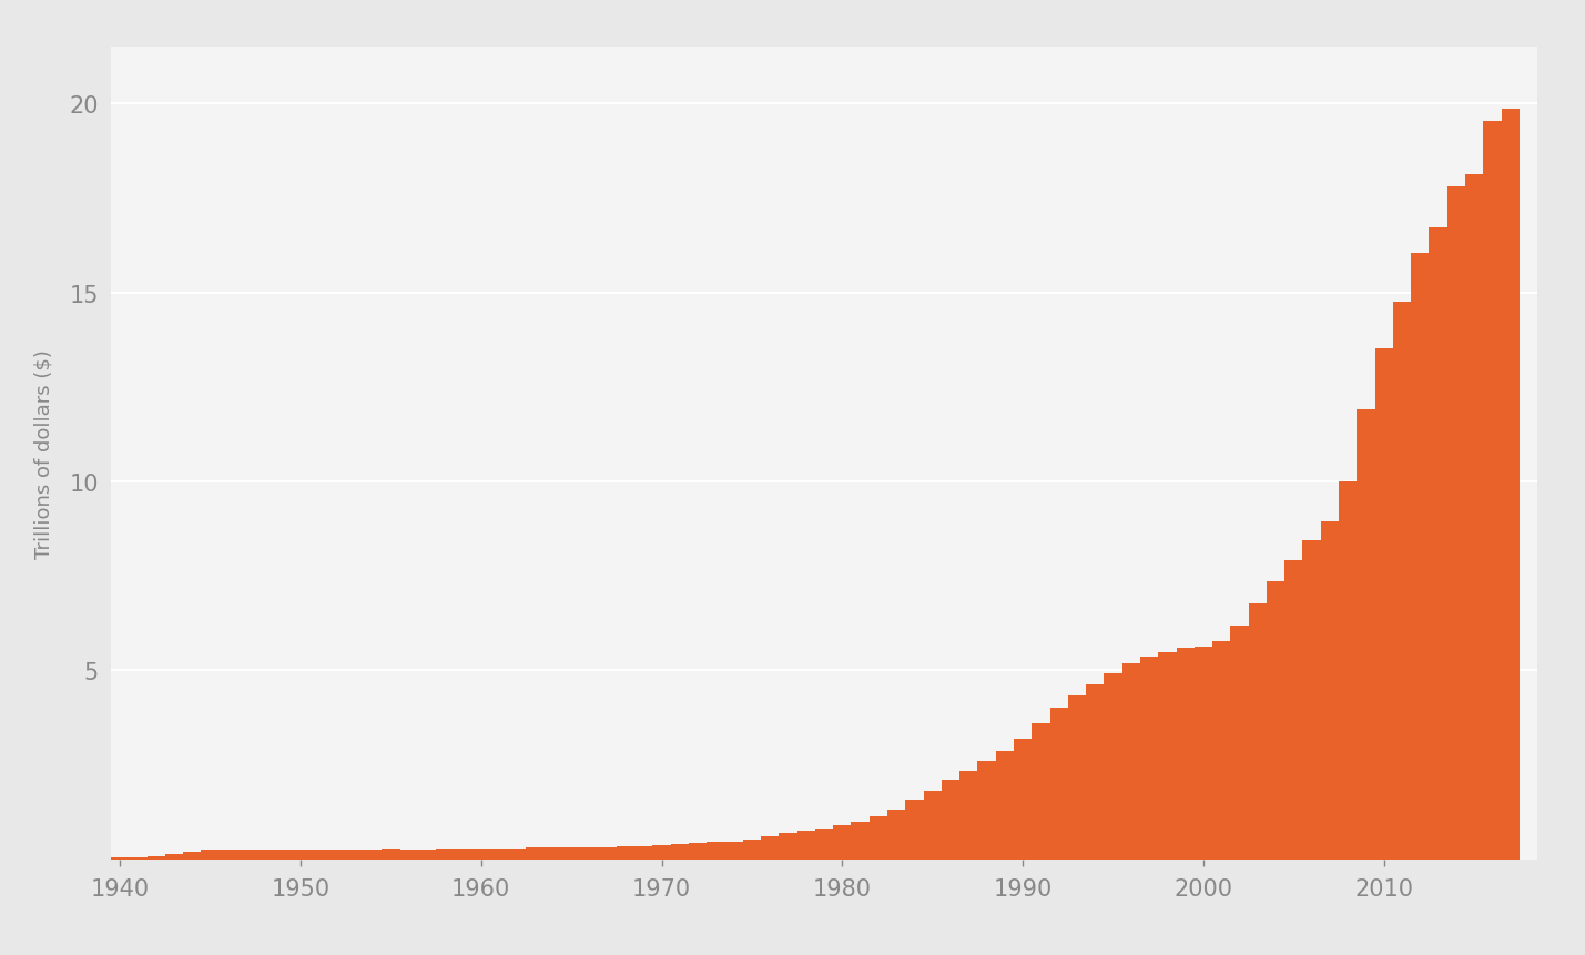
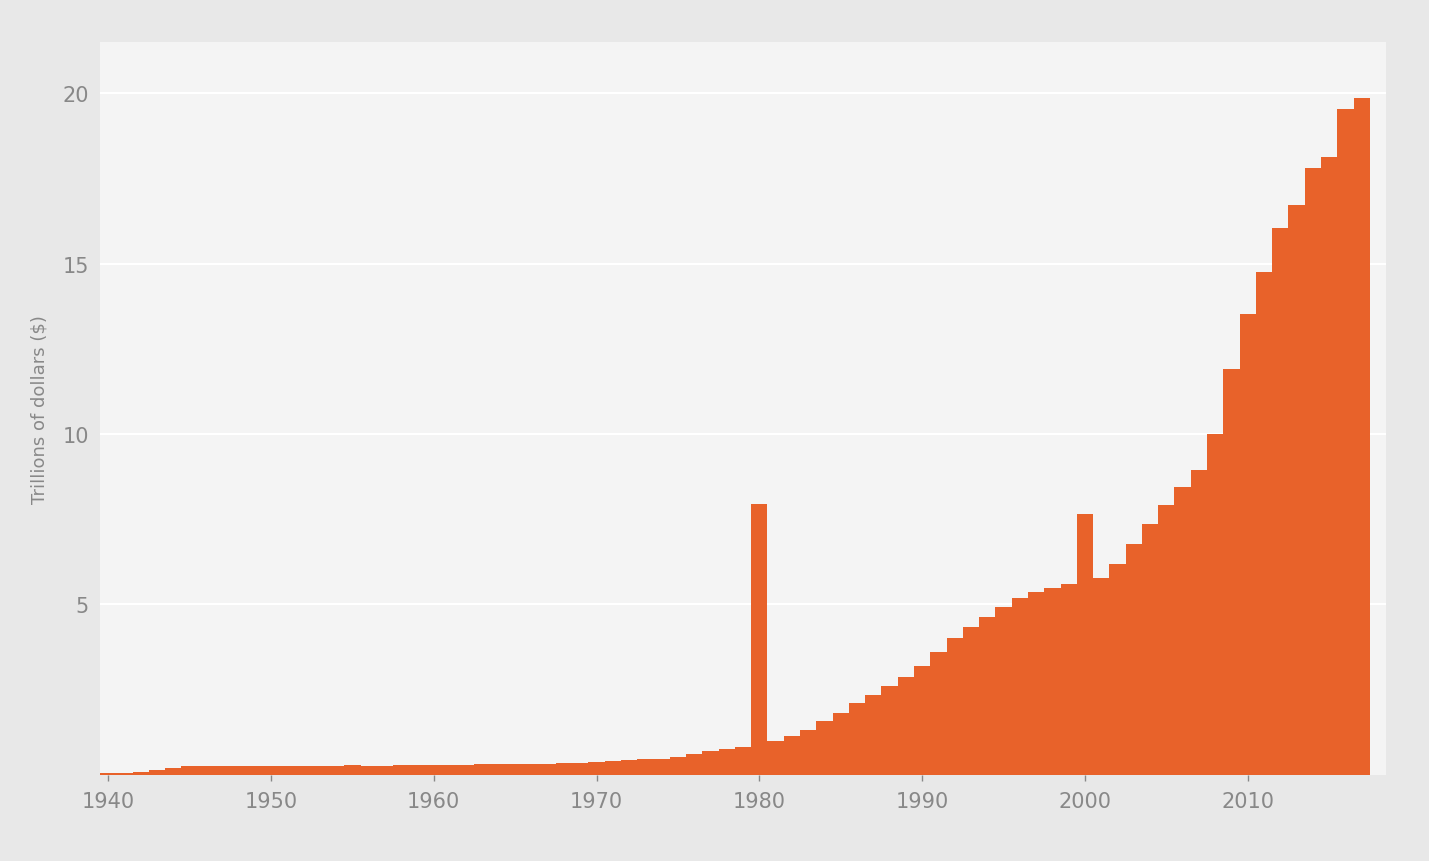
1980: 0.91 -> 7.95
2000: 5.63 -> 7.65
